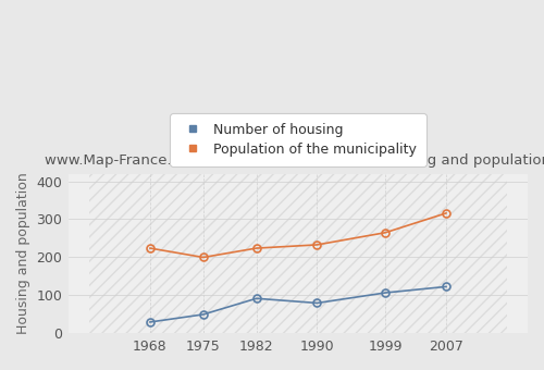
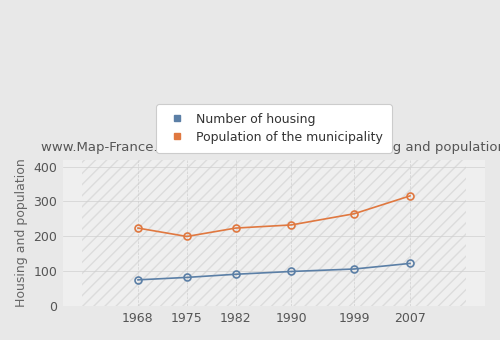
Number of housing/1968: 30 -> 76
Number of housing/1975: 50 -> 83
Number of housing/1990: 80 -> 100
